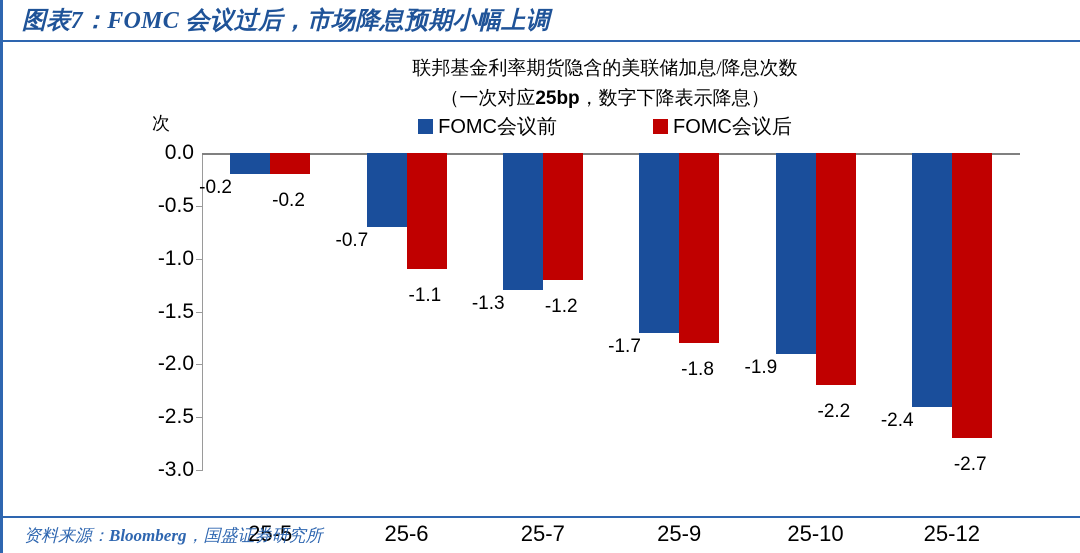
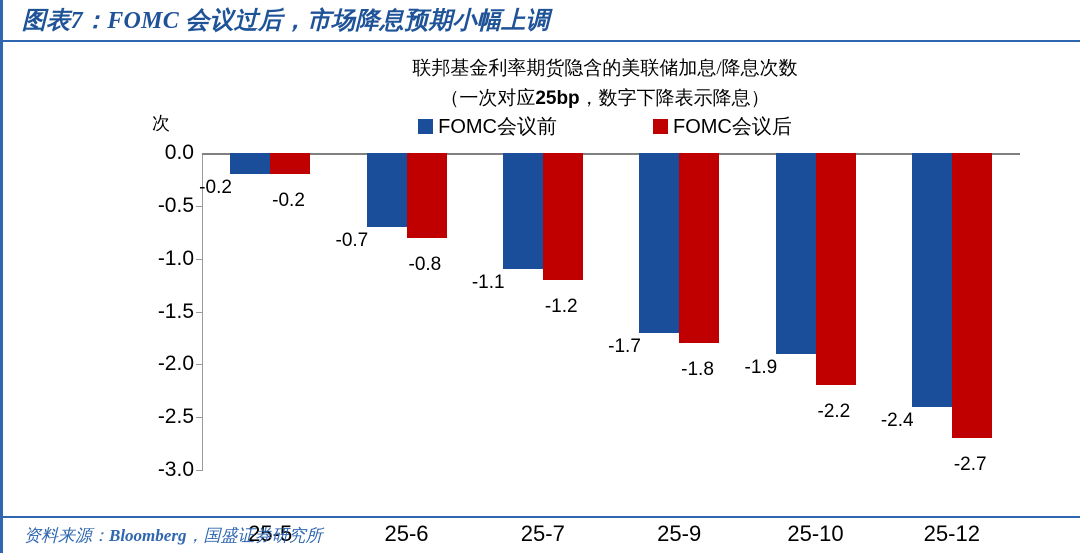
FOMC会议后/25-6: -1.1 -> -0.8
FOMC会议前/25-7: -1.3 -> -1.1
